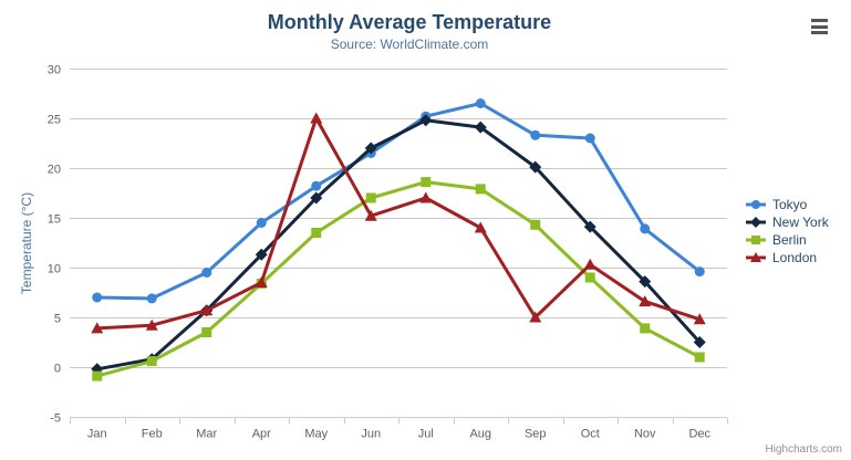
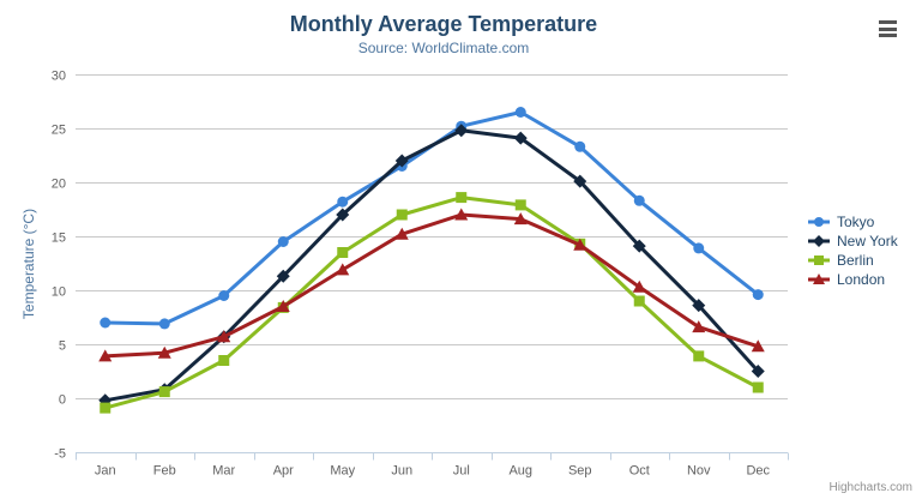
London/May: 25 -> 12
London/Aug: 14 -> 17
London/Sep: 5 -> 14
Tokyo/Oct: 23 -> 18
